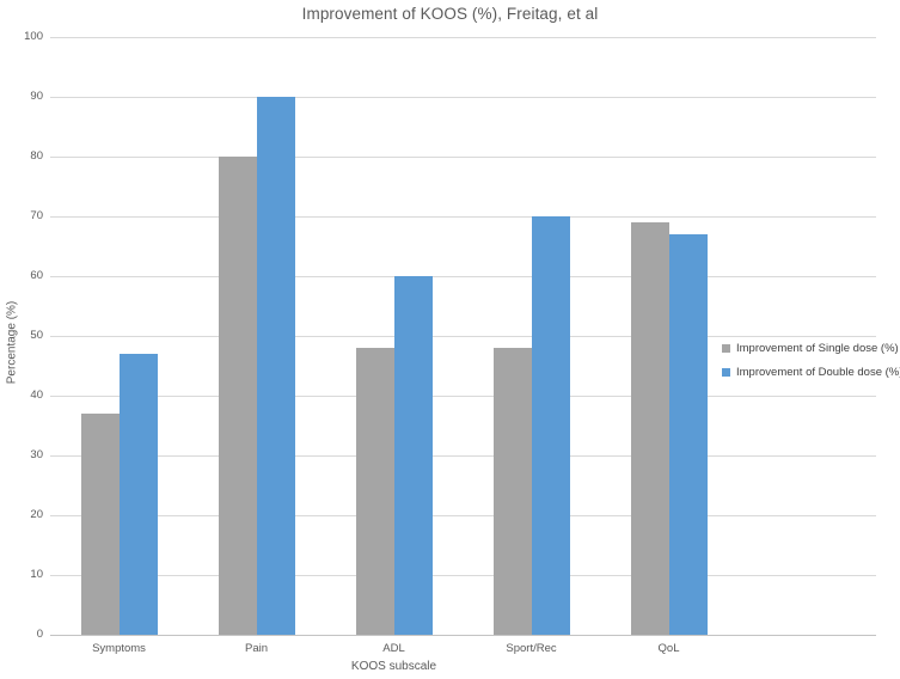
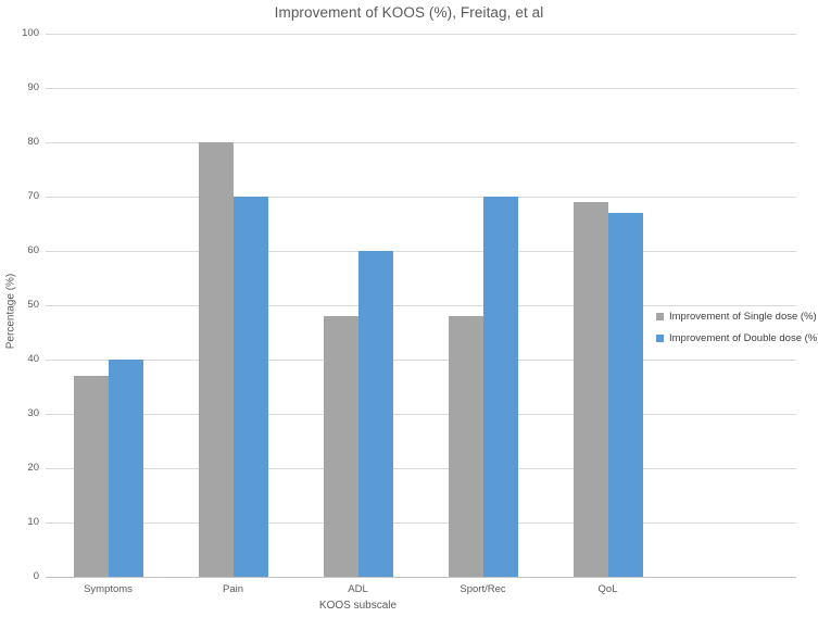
Improvement of Double dose (%)/Symptoms: 47 -> 40
Improvement of Double dose (%)/Pain: 90 -> 70
